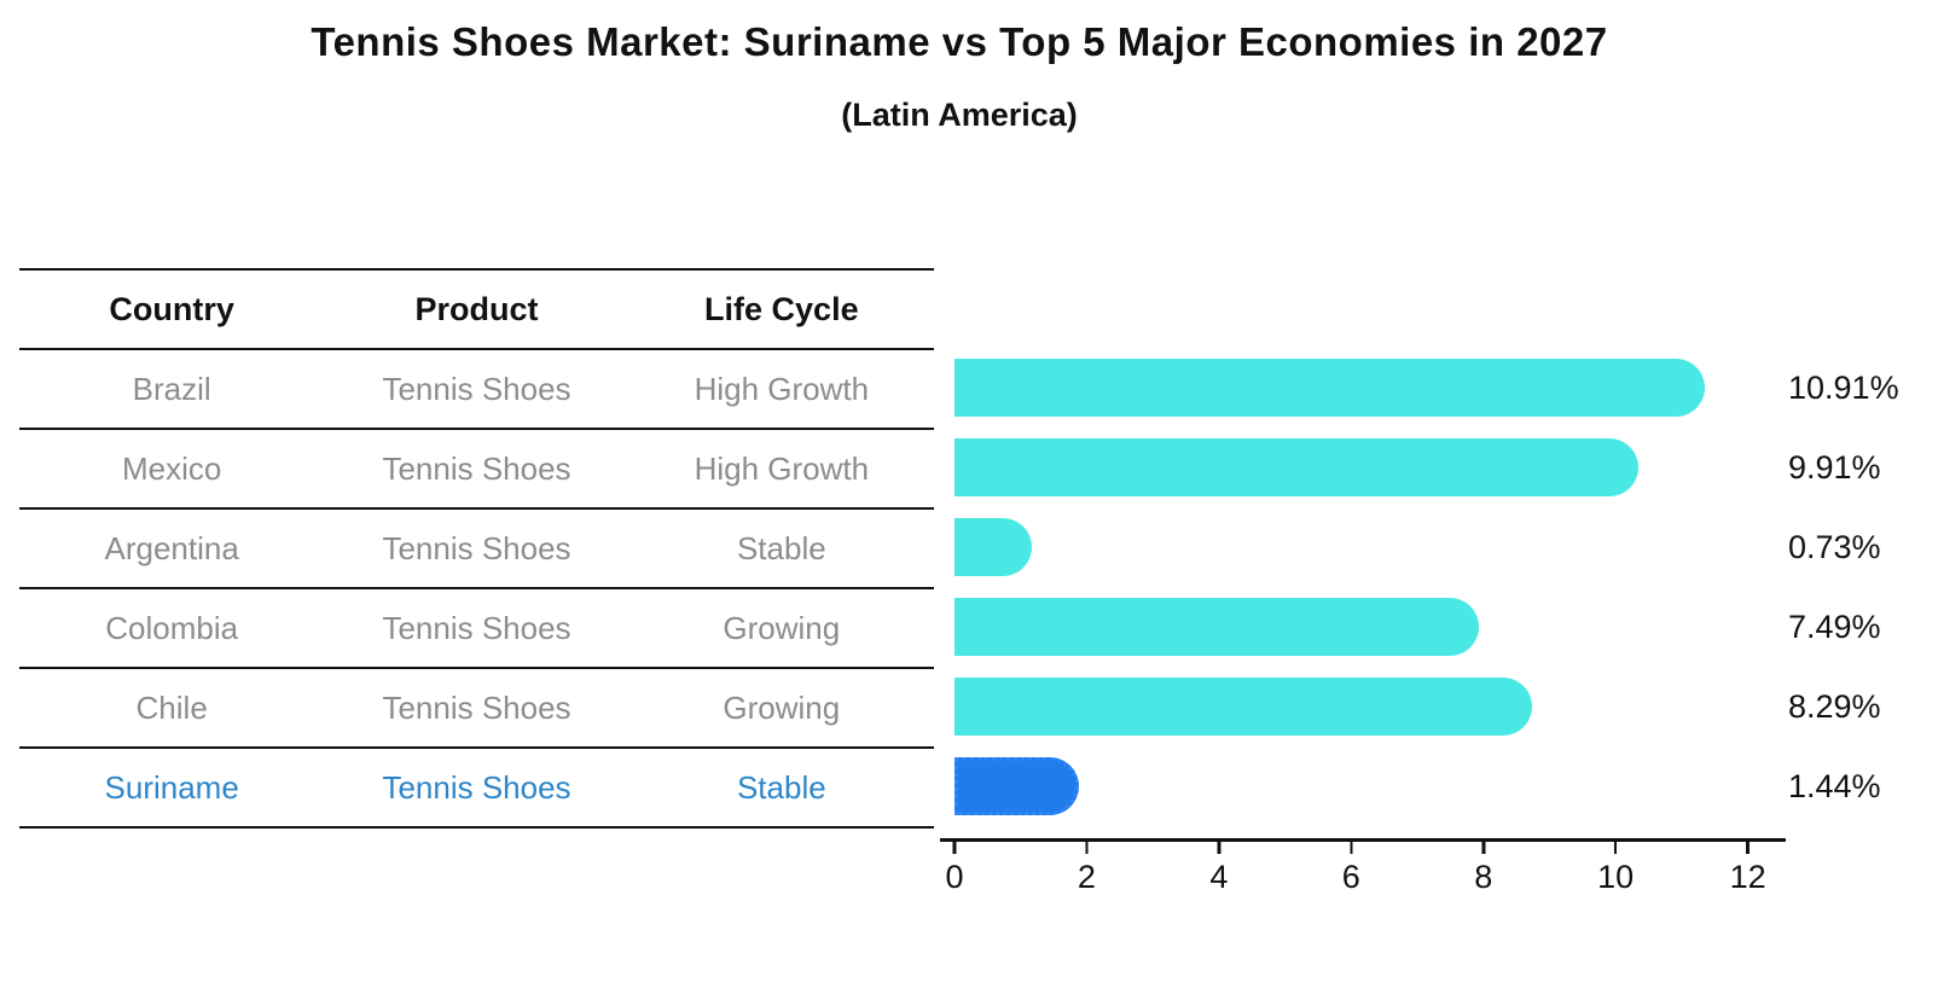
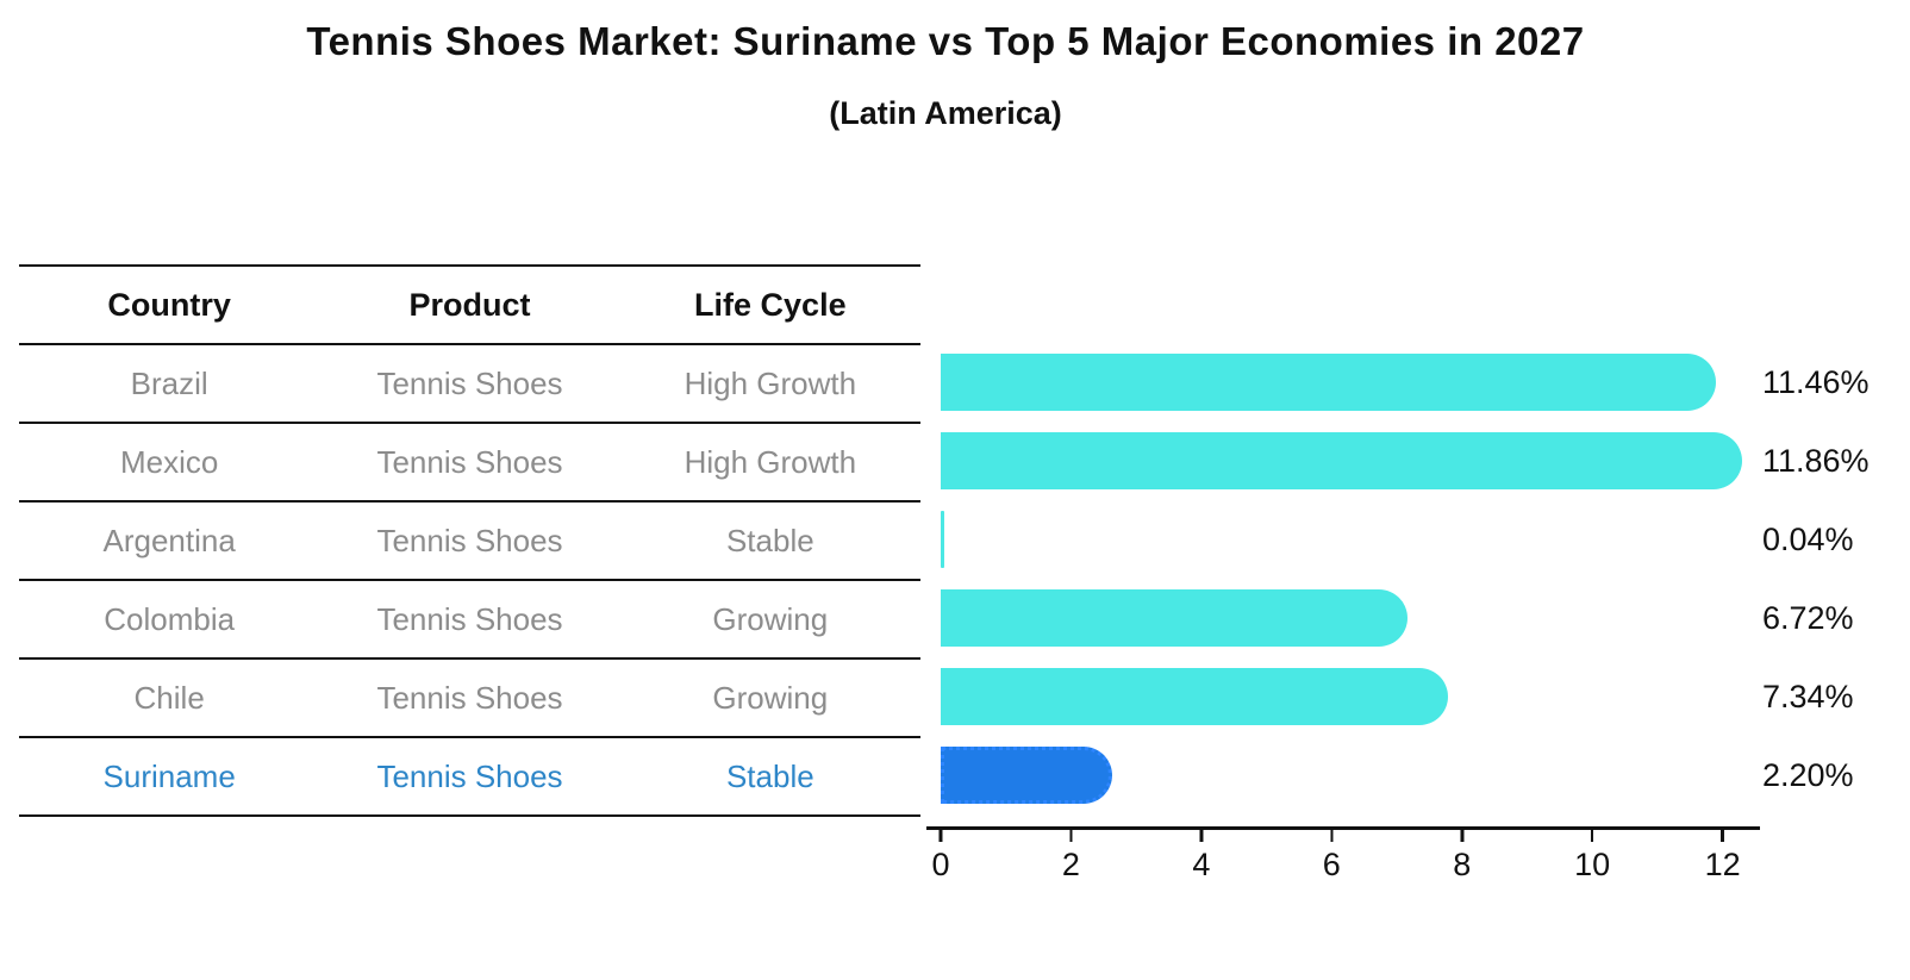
Brazil: 10.91% -> 11.46%
Mexico: 9.91% -> 11.86%
Argentina: 0.73% -> 0.04%
Colombia: 7.49% -> 6.72%
Chile: 8.29% -> 7.34%
Suriname: 1.44% -> 2.20%
